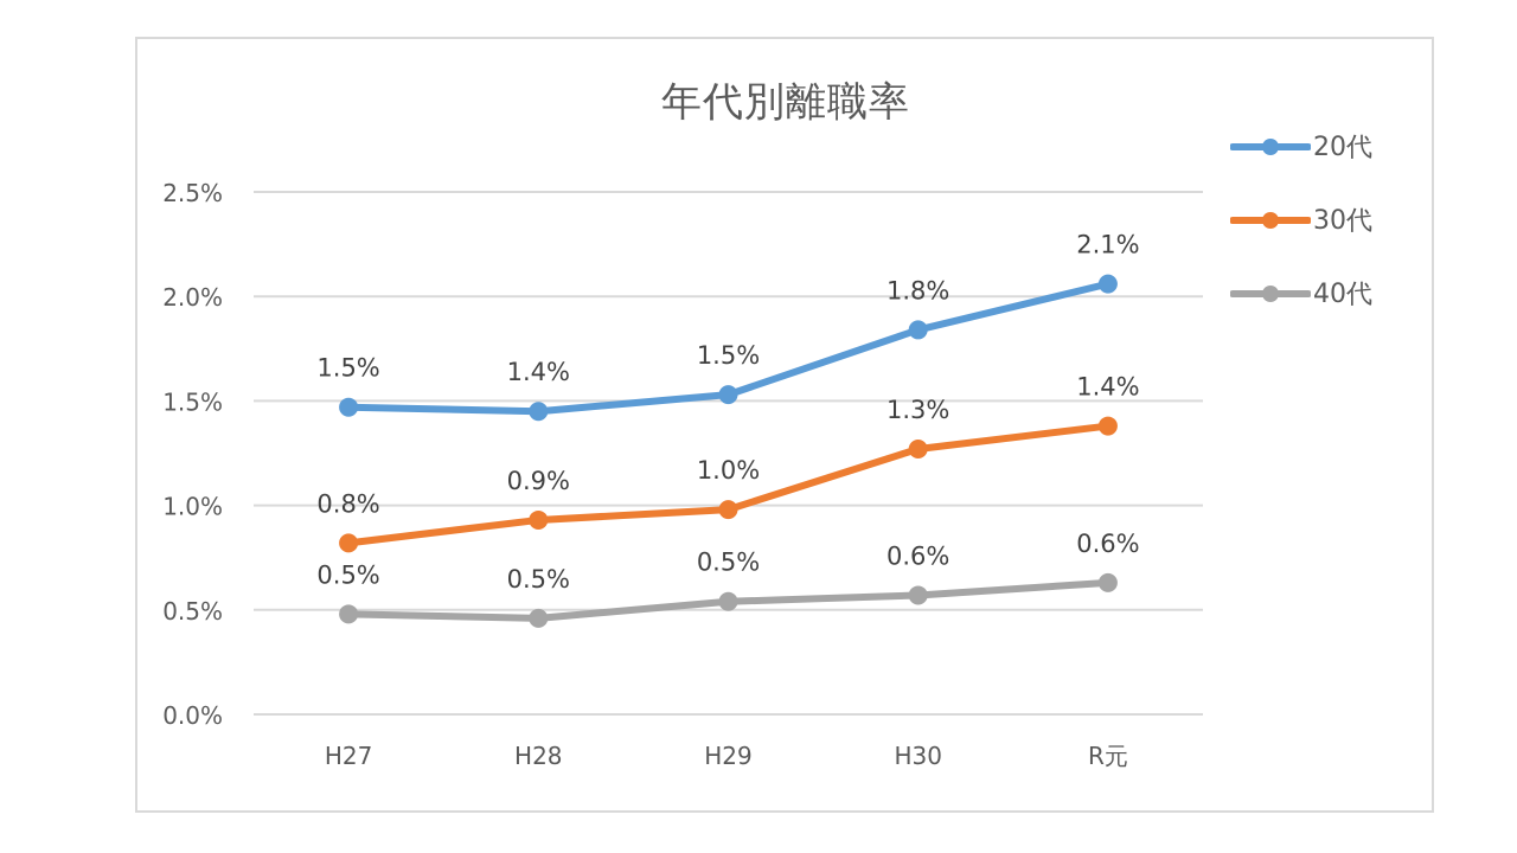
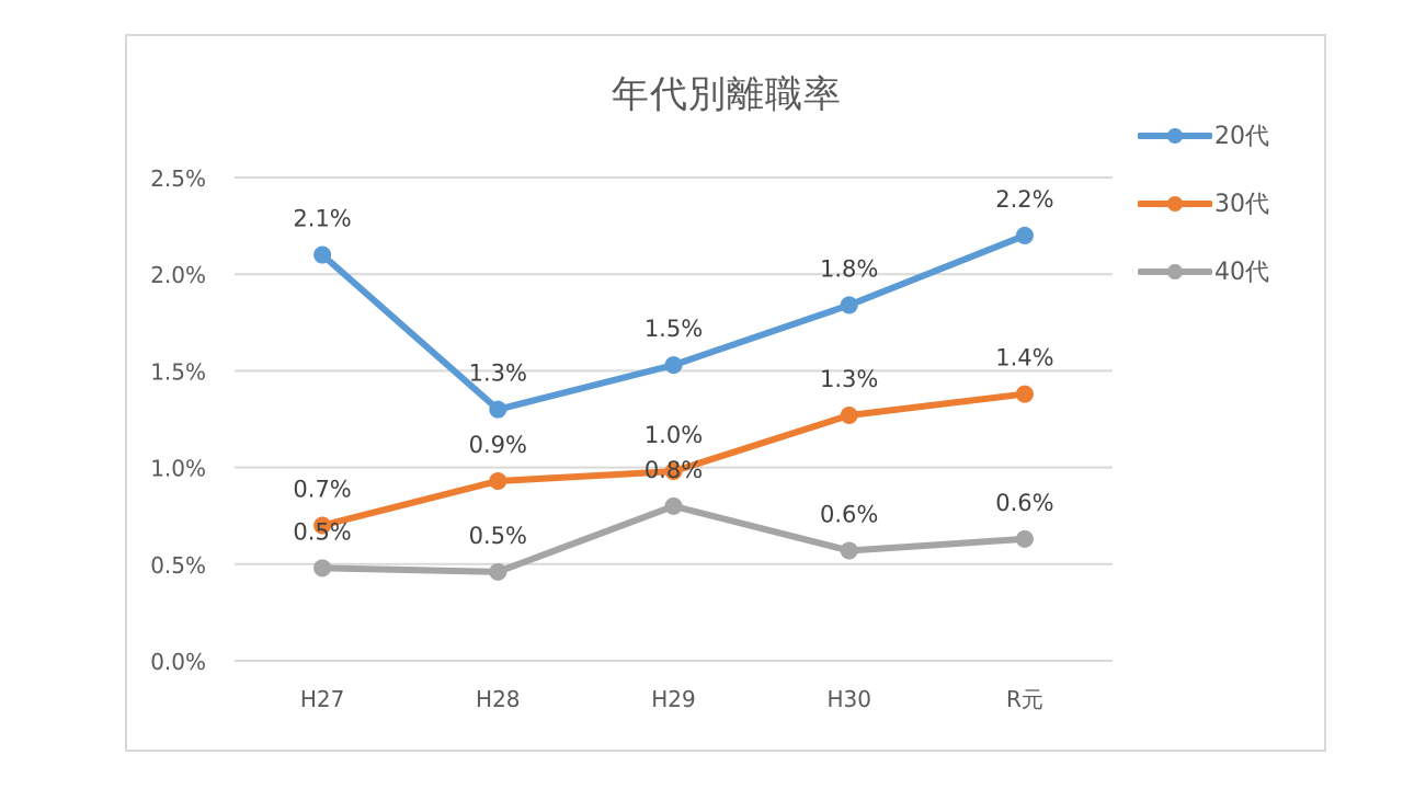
20代/H27: 1.5% -> 2.1%
30代/H27: 0.8% -> 0.7%
20代/H28: 1.4% -> 1.3%
40代/H29: 0.5% -> 0.8%
20代/R元: 2.1% -> 2.2%
